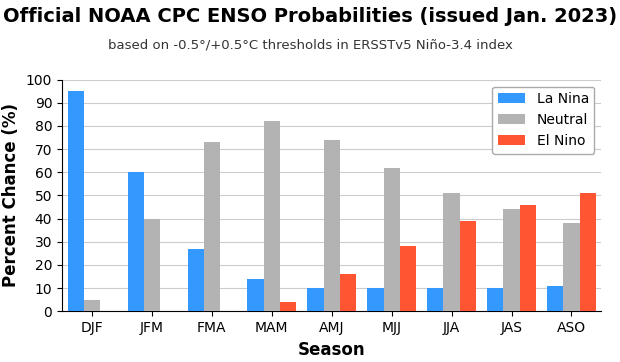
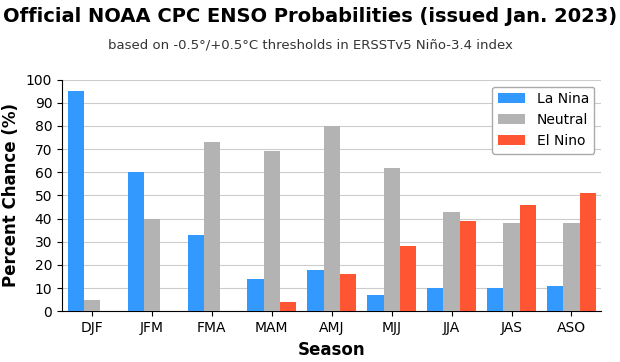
La Nina/FMA: 27 -> 33
Neutral/MAM: 82 -> 69
La Nina/AMJ: 10 -> 18
Neutral/AMJ: 74 -> 80
La Nina/MJJ: 10 -> 7
Neutral/JJA: 51 -> 43
Neutral/JAS: 44 -> 38
